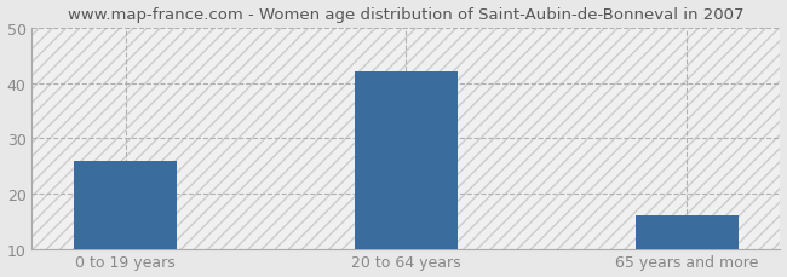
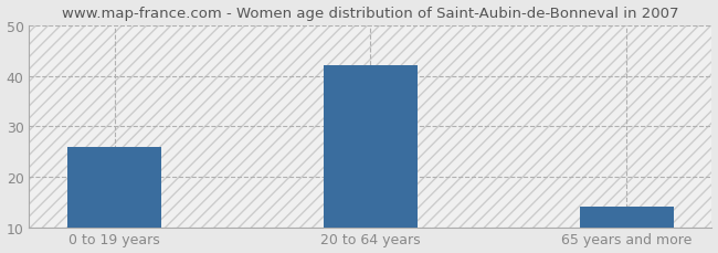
65 years and more: 16 -> 14
